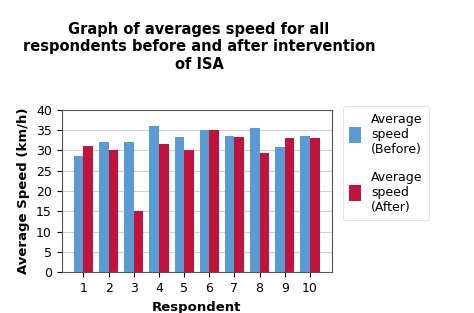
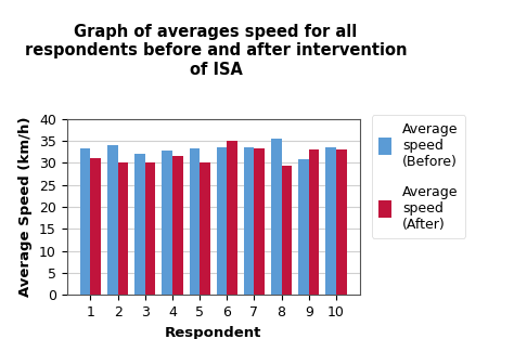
Average speed (Before)/1: 28.5 -> 33.2
Average speed (Before)/2: 32.0 -> 34.1
Average speed (After)/3: 15.0 -> 30.0
Average speed (Before)/4: 36.0 -> 32.7
Average speed (Before)/6: 35.0 -> 33.4
